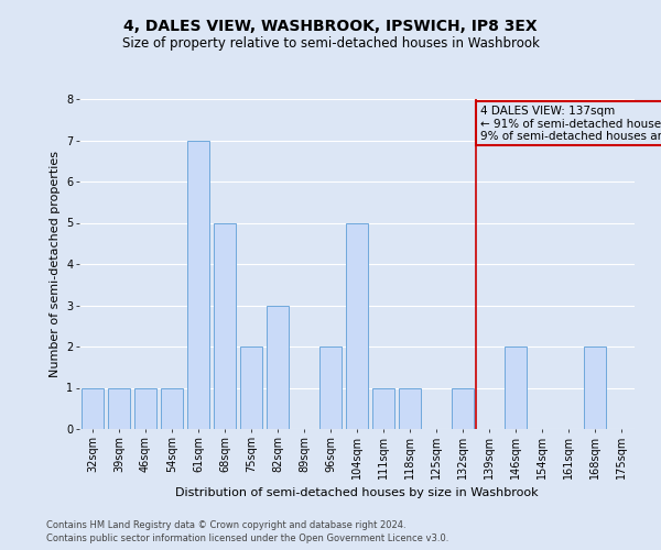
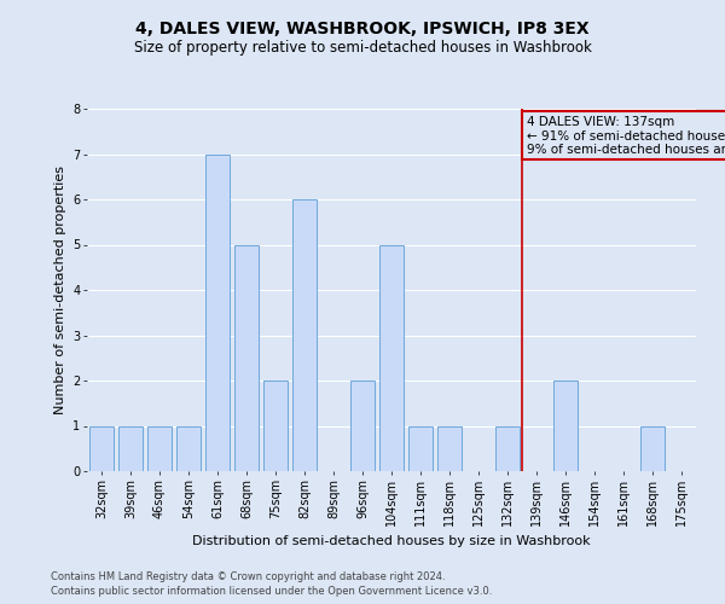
82sqm: 3 -> 6
168sqm: 2 -> 1
